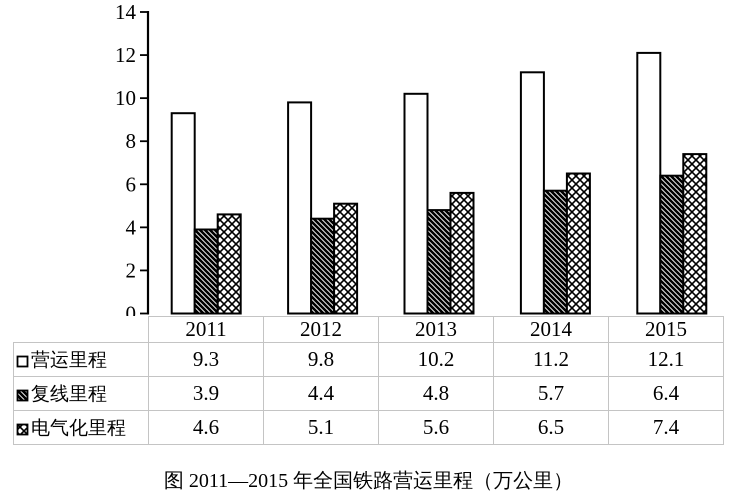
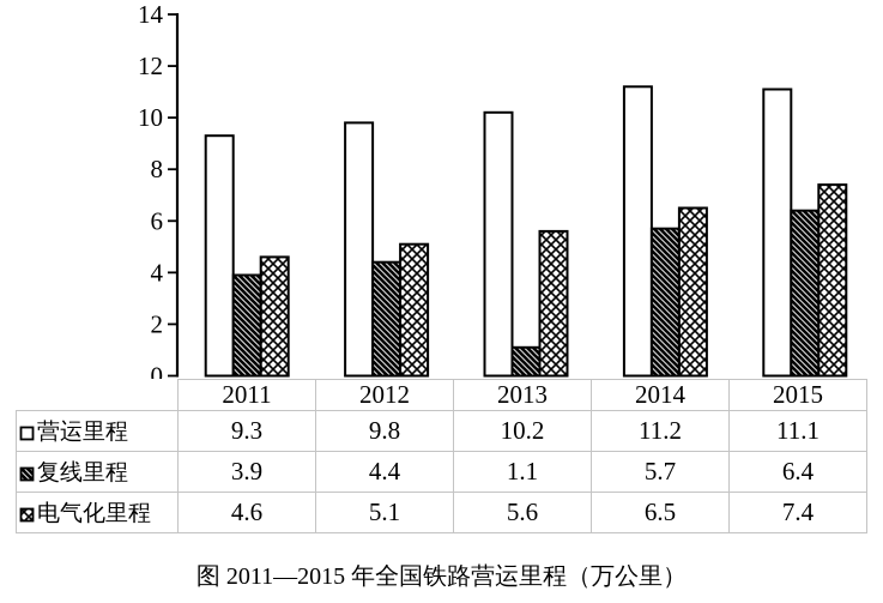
复线里程/2013: 4.8 -> 1.1
营运里程/2015: 12.1 -> 11.1
